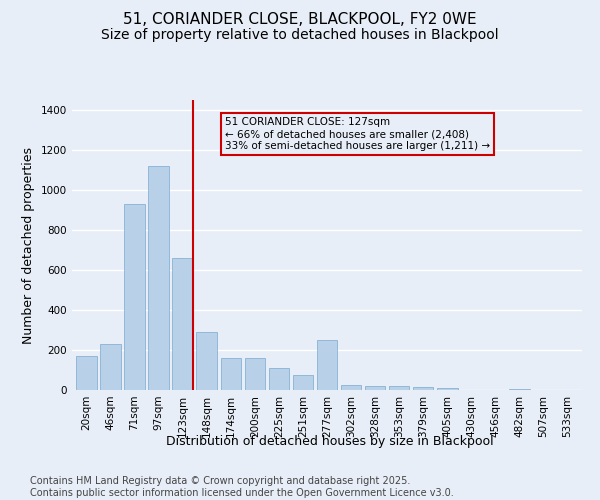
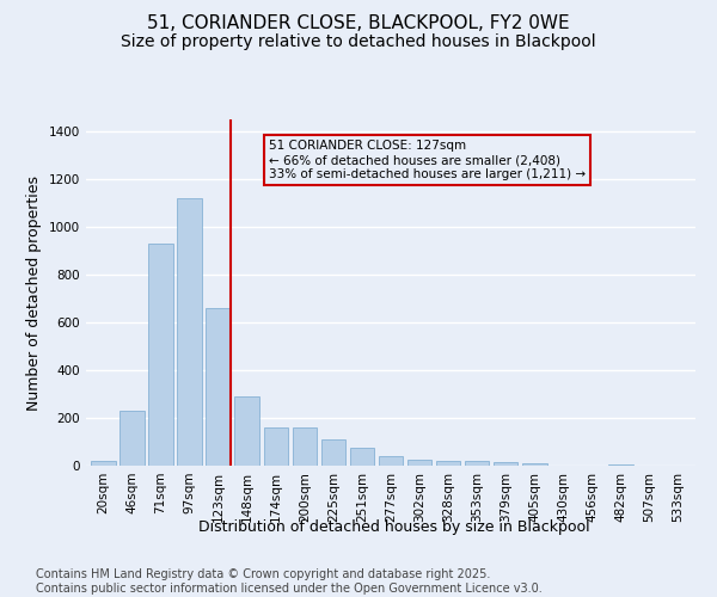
20sqm: 170 -> 20
277sqm: 250 -> 40
